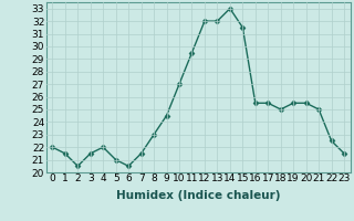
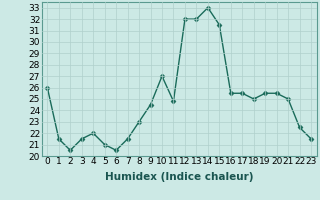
0: 22.0 -> 26.0
11: 29.5 -> 24.8
